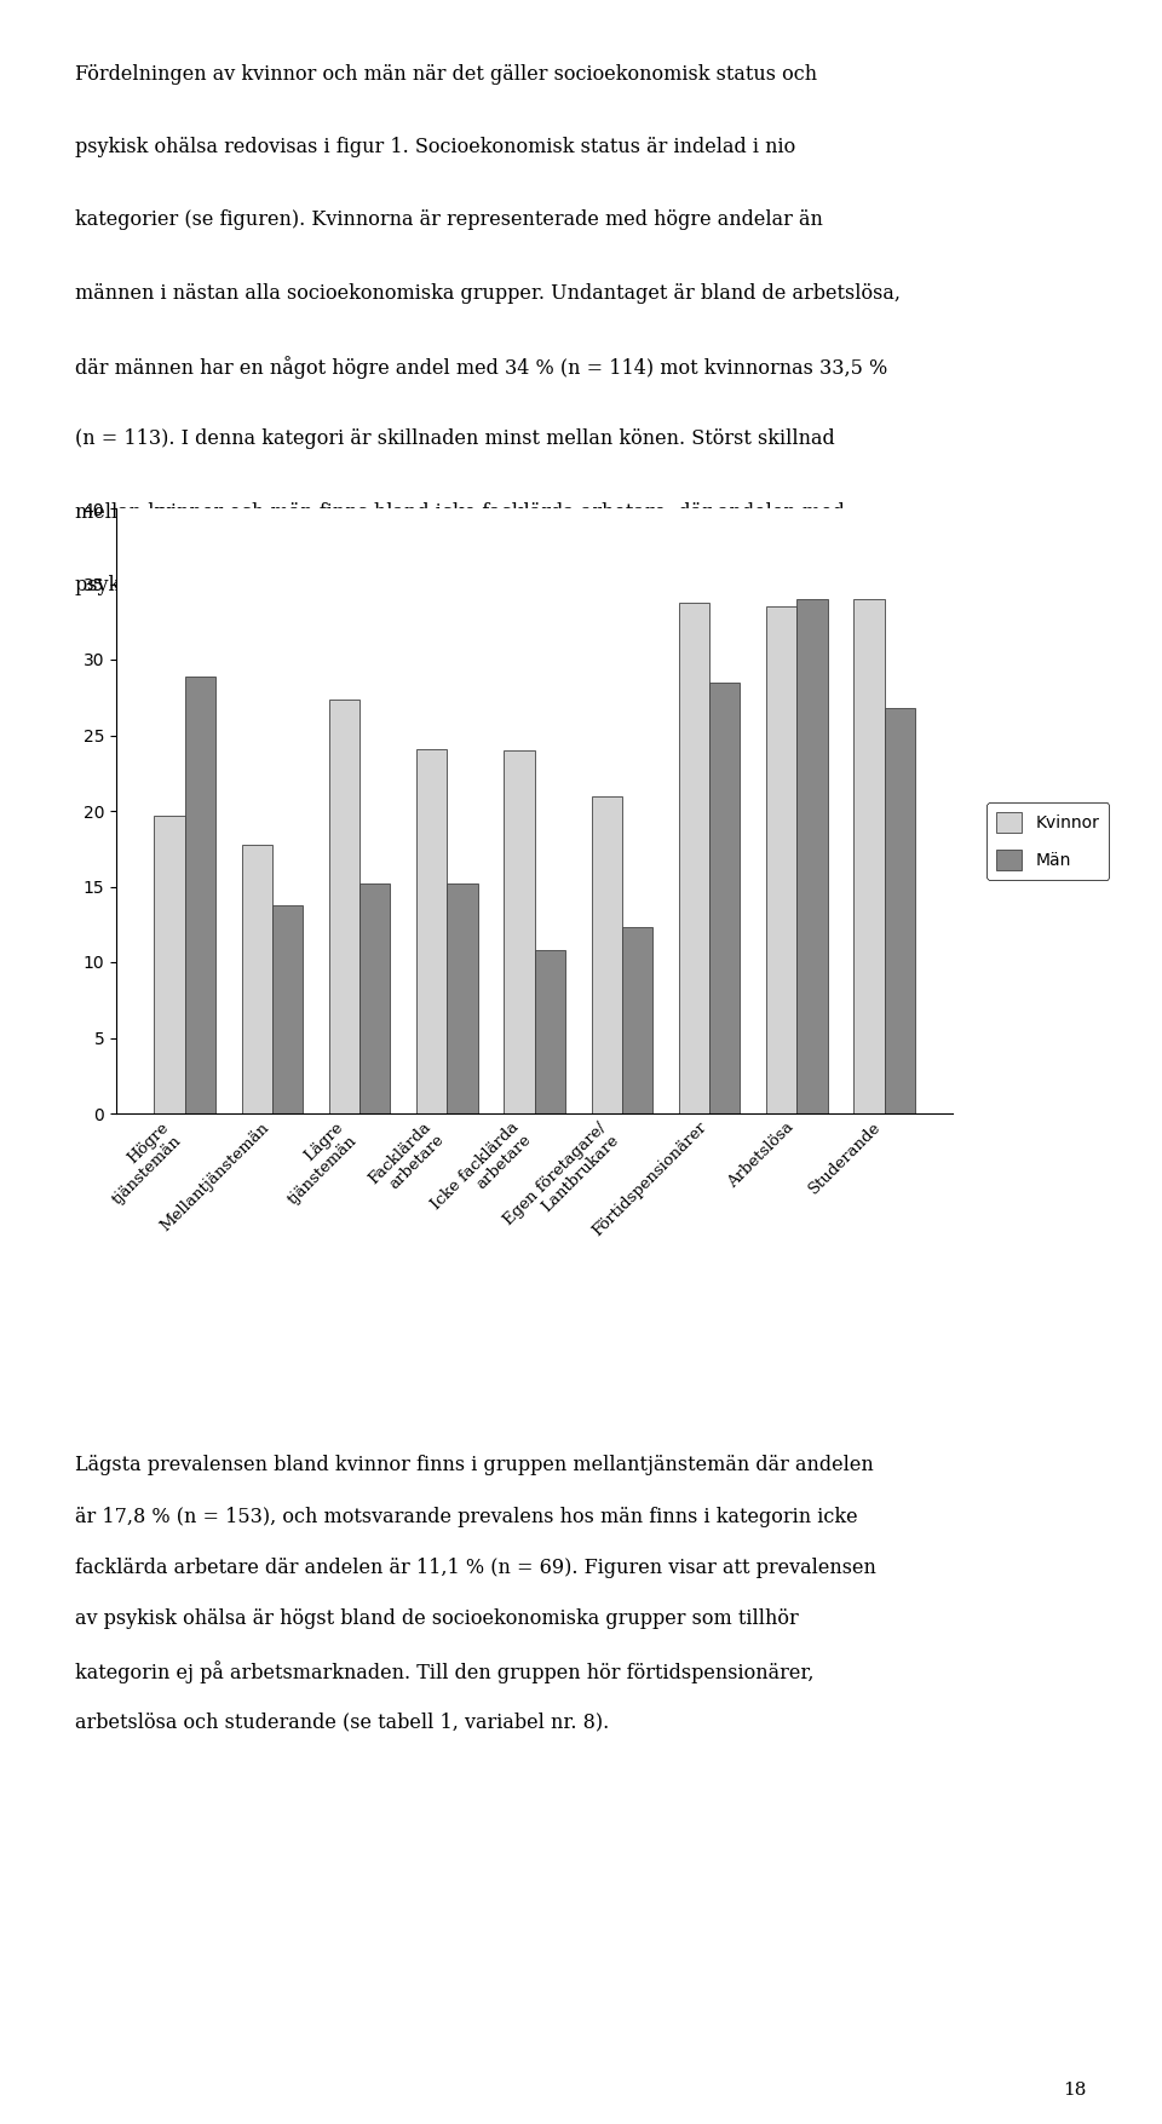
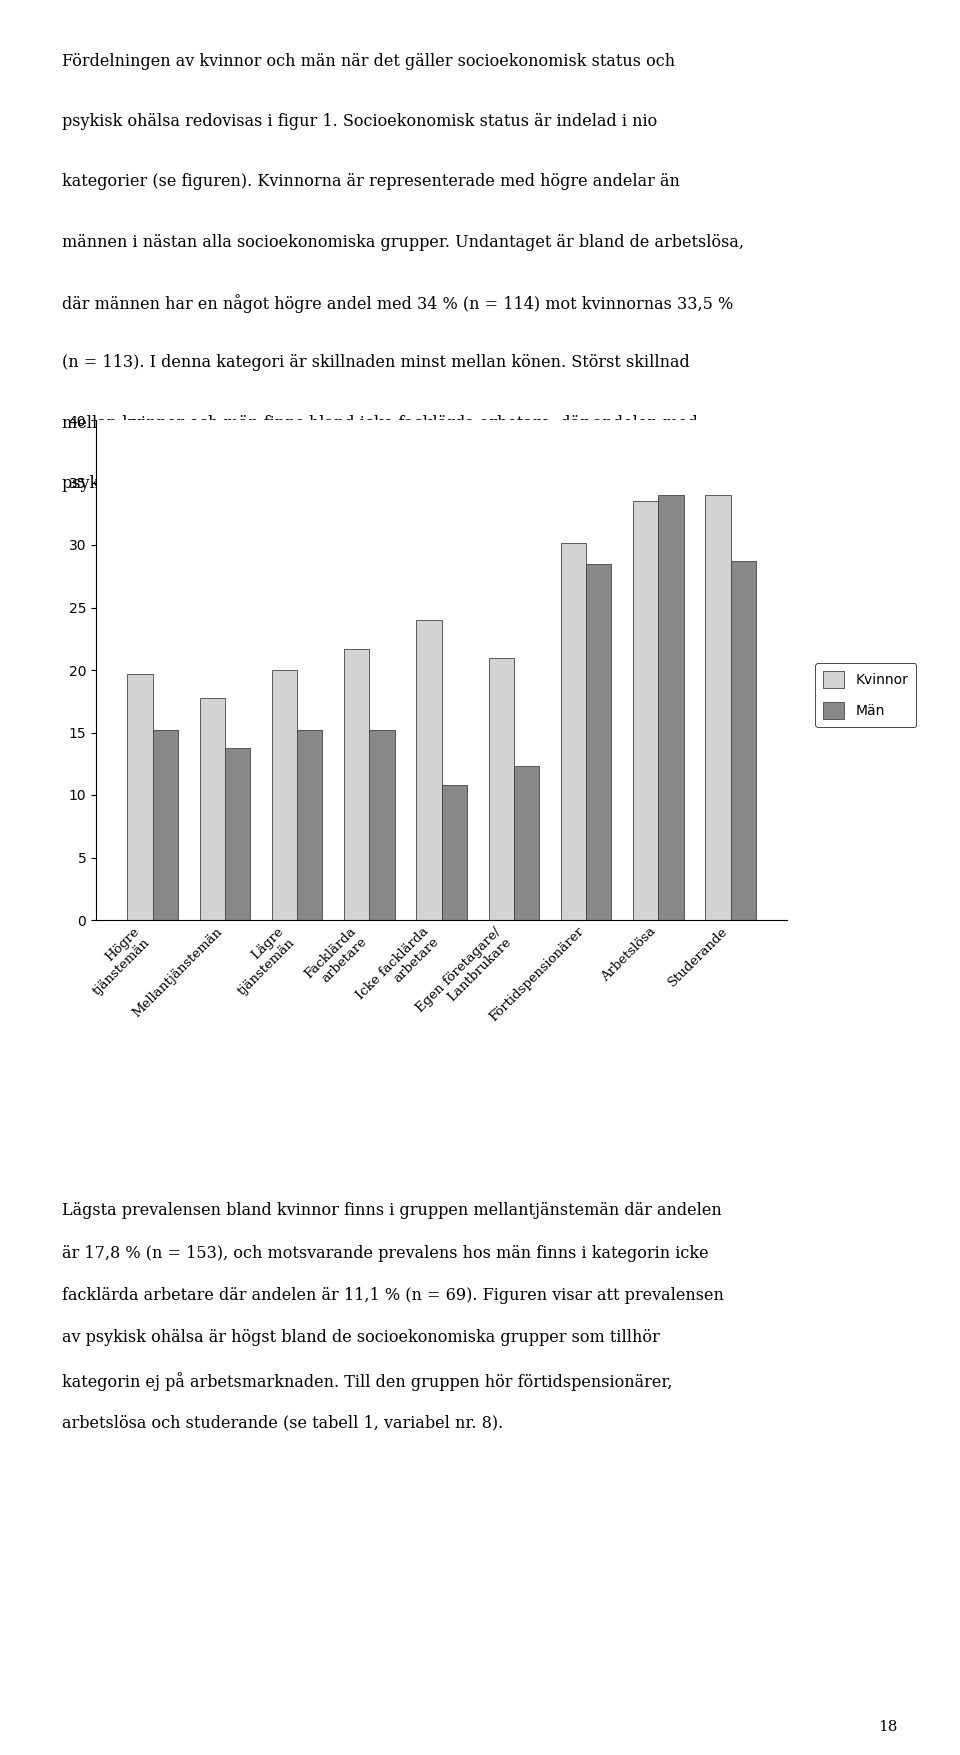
Män/Högre tjänstemän: 28.9 -> 15.2
Kvinnor/Lägre tjänstemän: 27.4 -> 20.0
Kvinnor/Facklärda arbetare: 24.1 -> 21.7
Kvinnor/Förtidspensionärer: 33.8 -> 30.2
Män/Studerande: 26.8 -> 28.7
